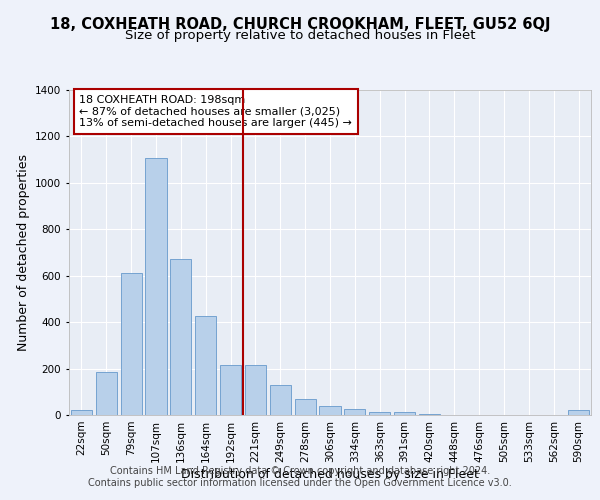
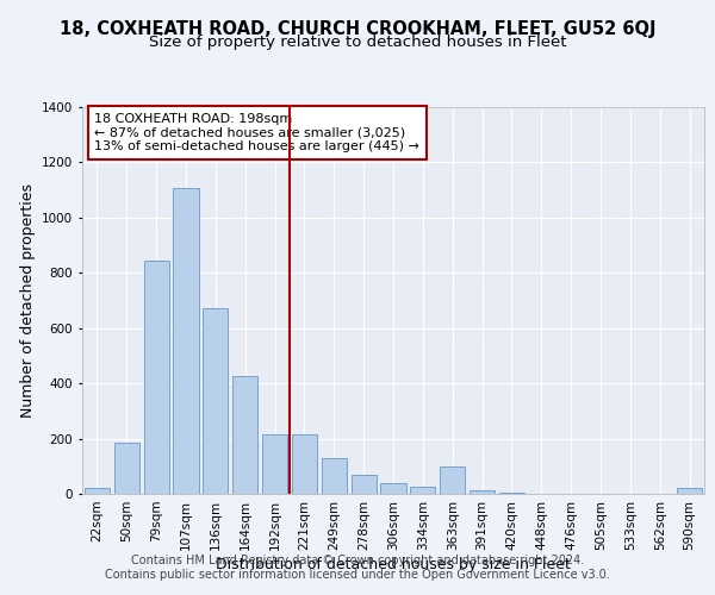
79sqm: 610 -> 845
363sqm: 12 -> 100
